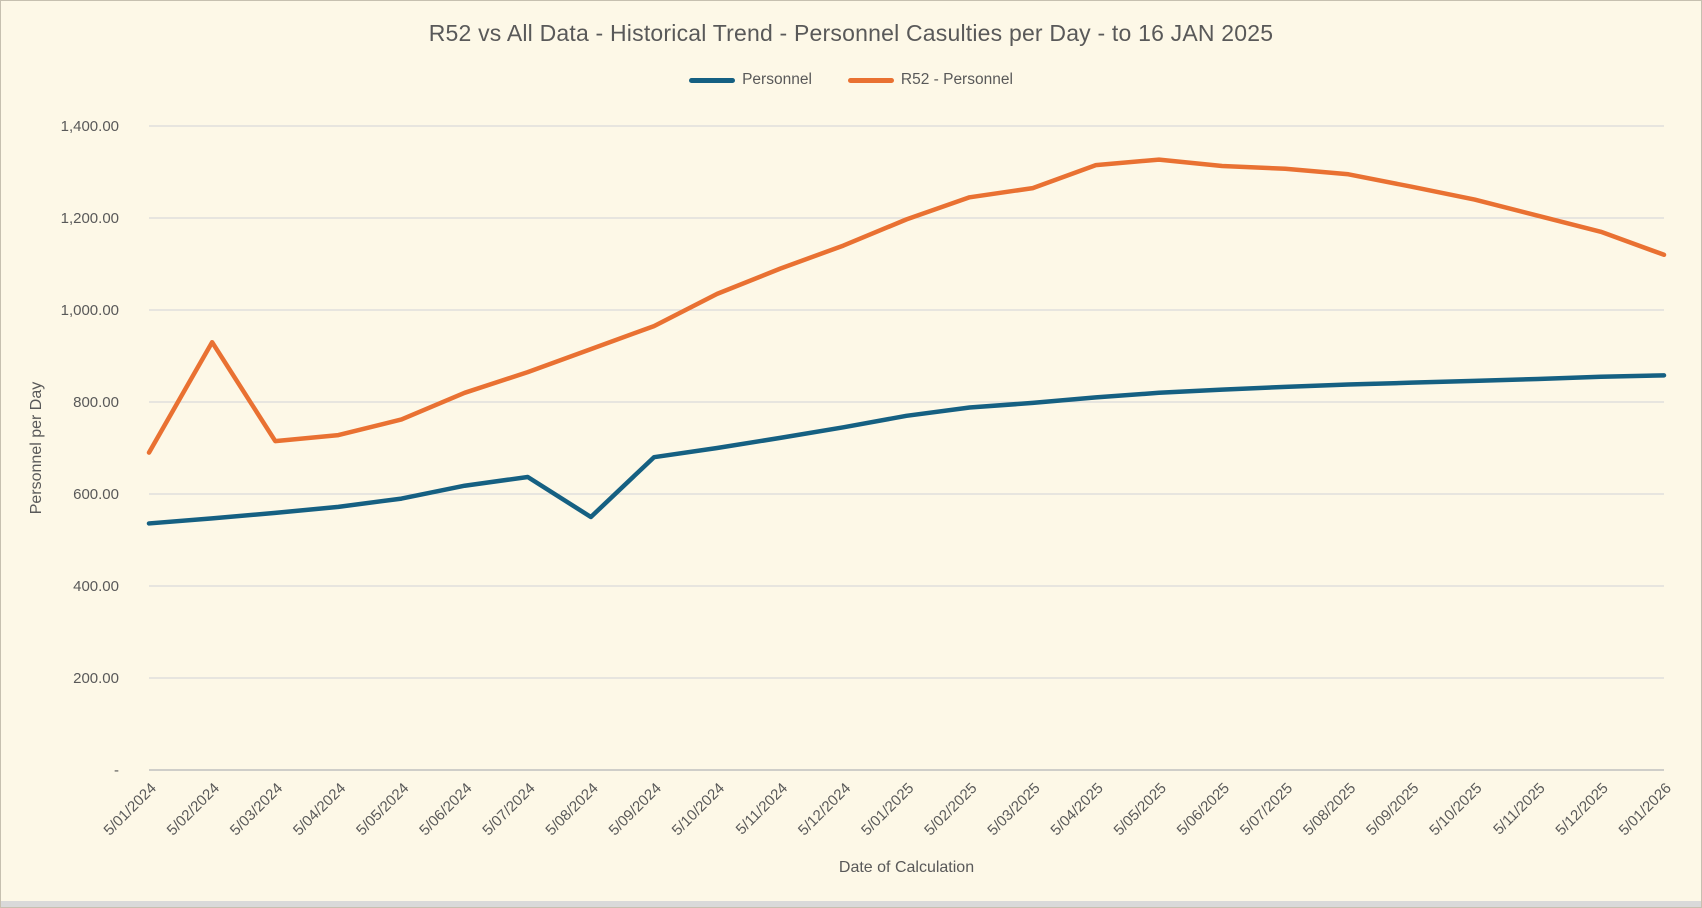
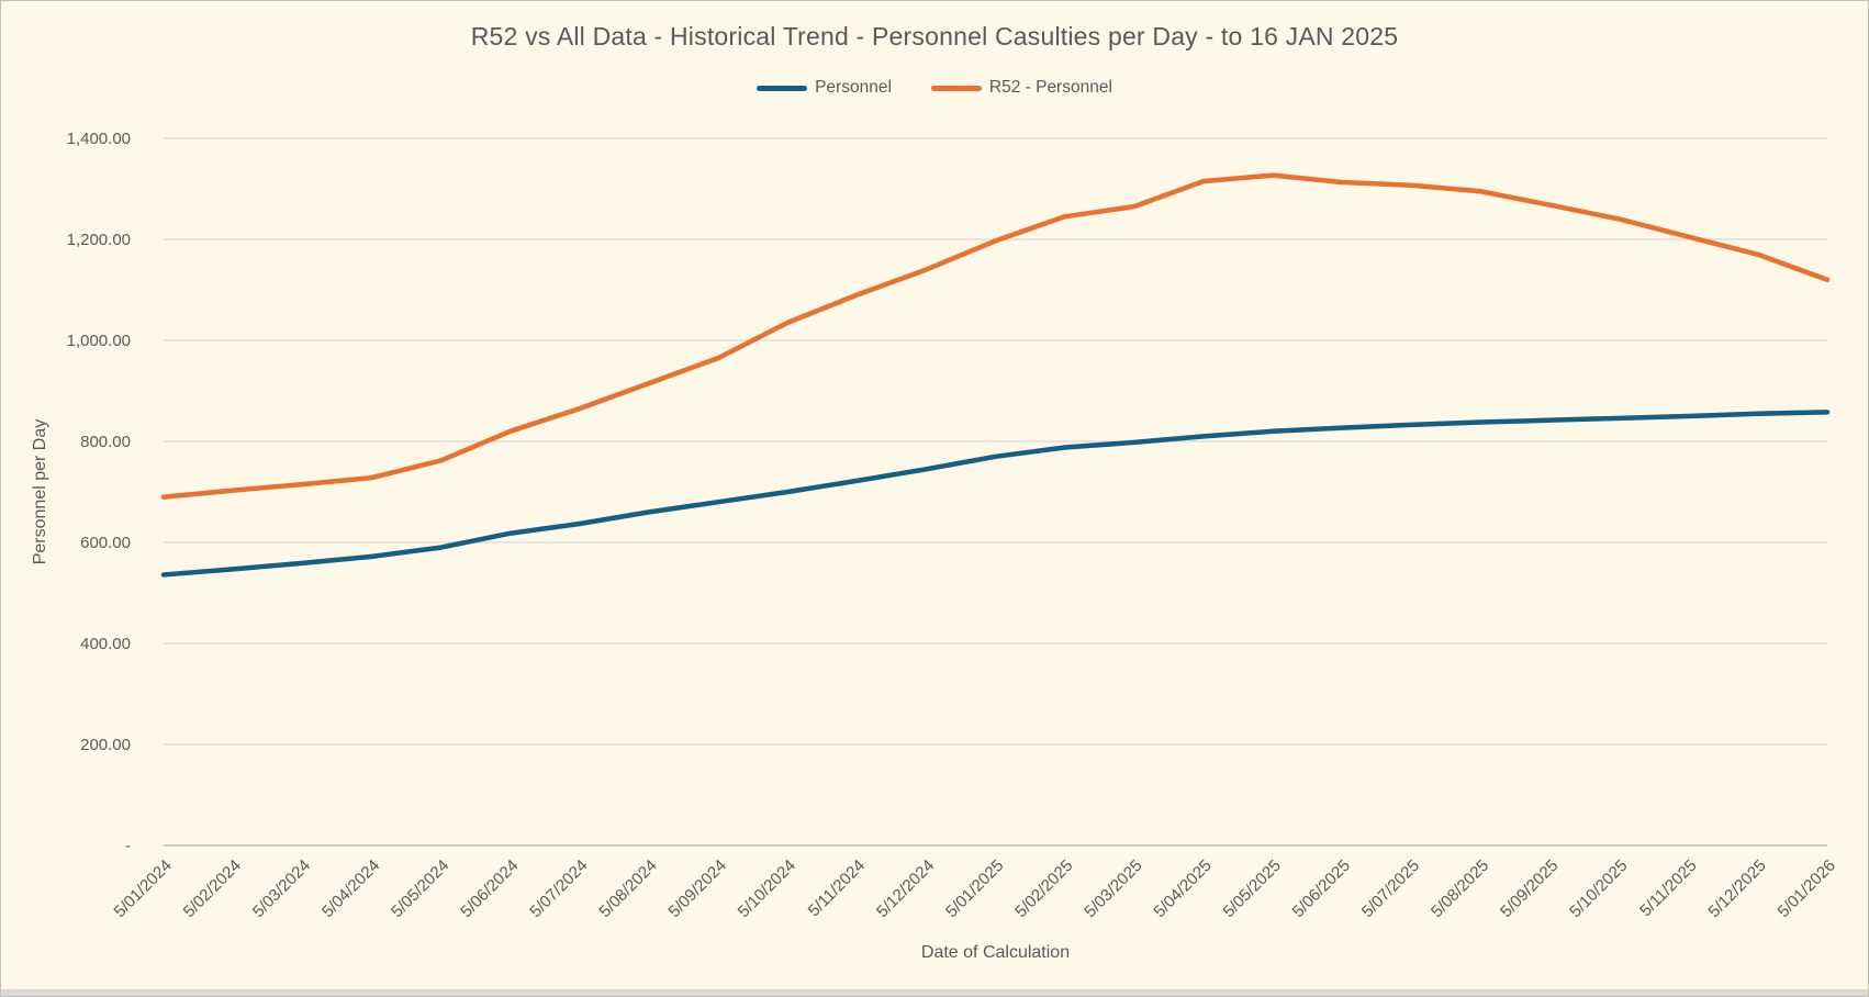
R52 - Personnel/5/02/2024: 930 -> 700
Personnel/5/08/2024: 550 -> 660
